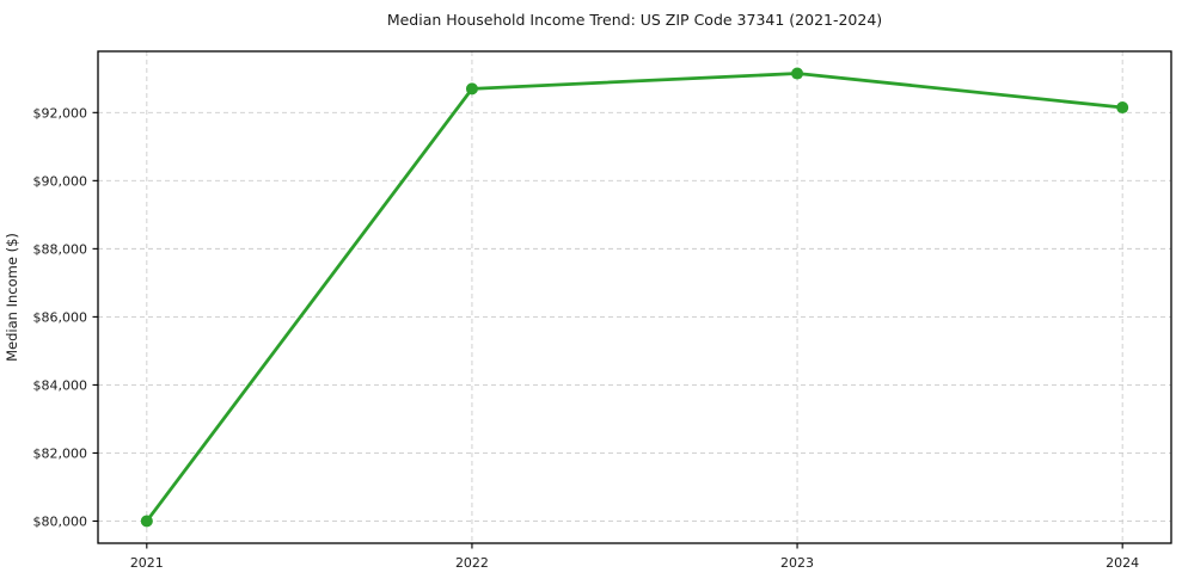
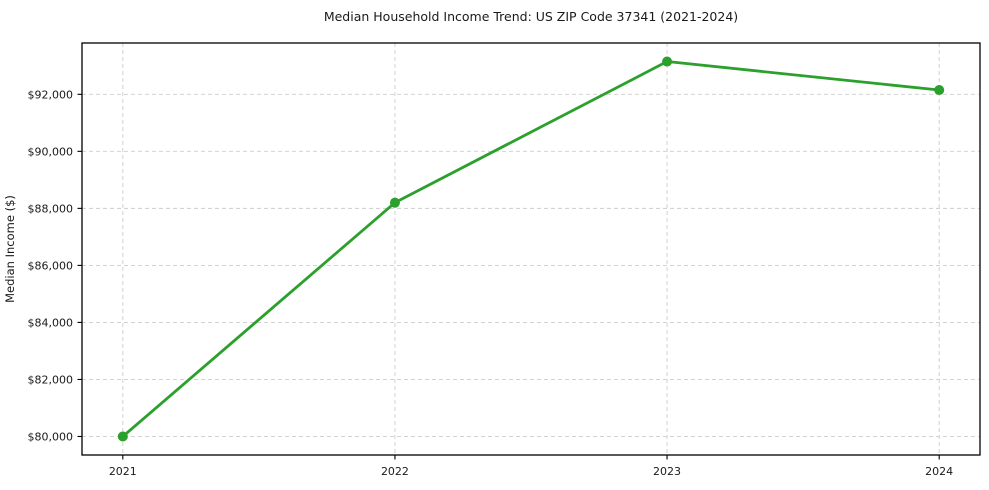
2022: $92700 -> $88200
